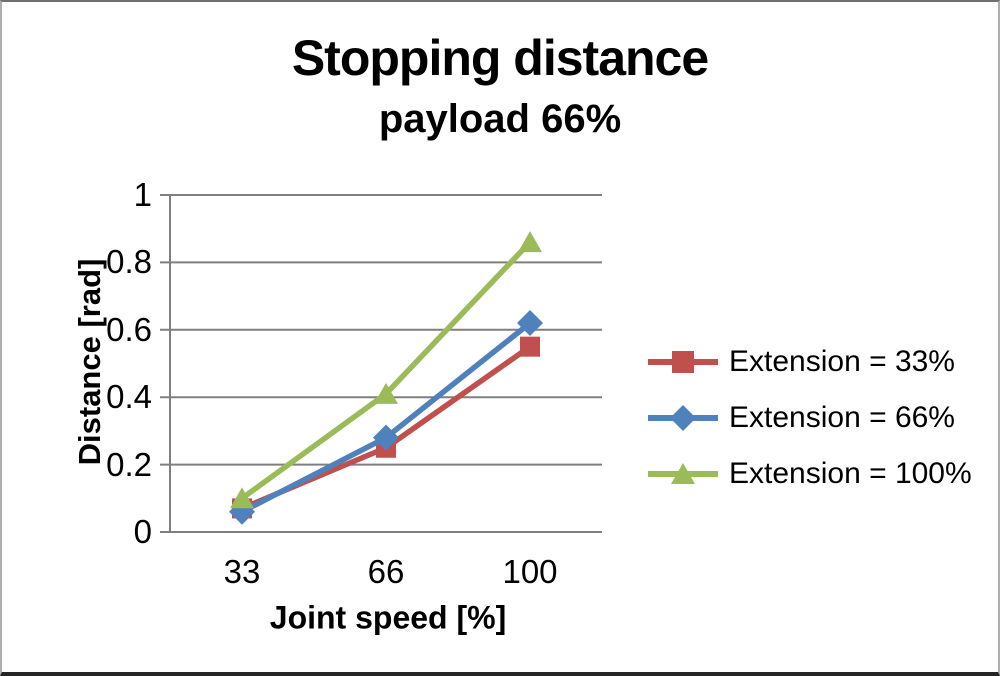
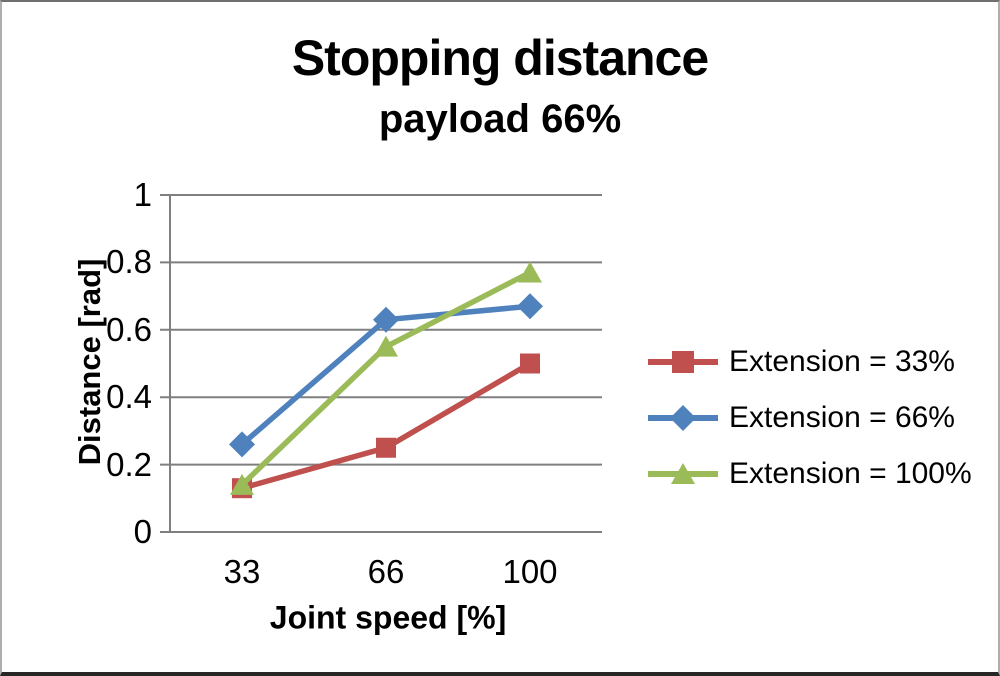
Extension = 33%/33: 0.07 -> 0.13
Extension = 66%/33: 0.06 -> 0.26
Extension = 100%/33: 0.10 -> 0.14
Extension = 66%/66: 0.28 -> 0.63
Extension = 100%/66: 0.41 -> 0.55
Extension = 33%/100: 0.55 -> 0.50
Extension = 66%/100: 0.62 -> 0.67
Extension = 100%/100: 0.86 -> 0.77
